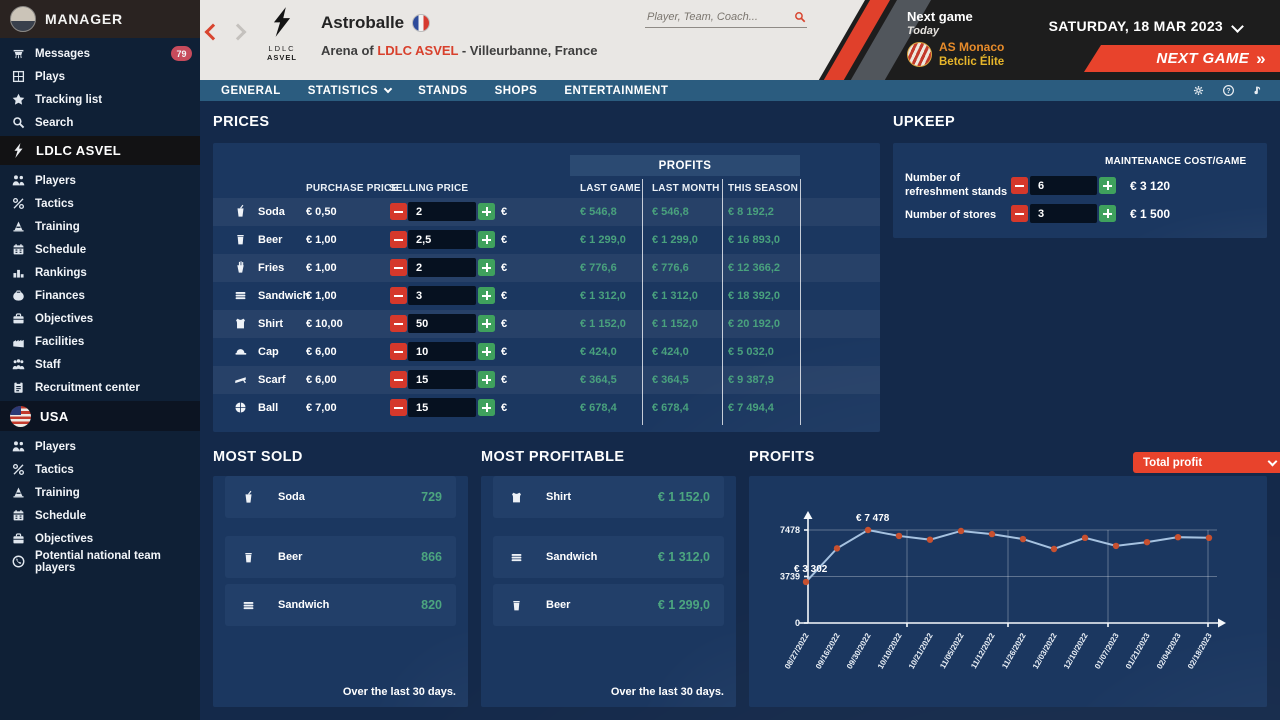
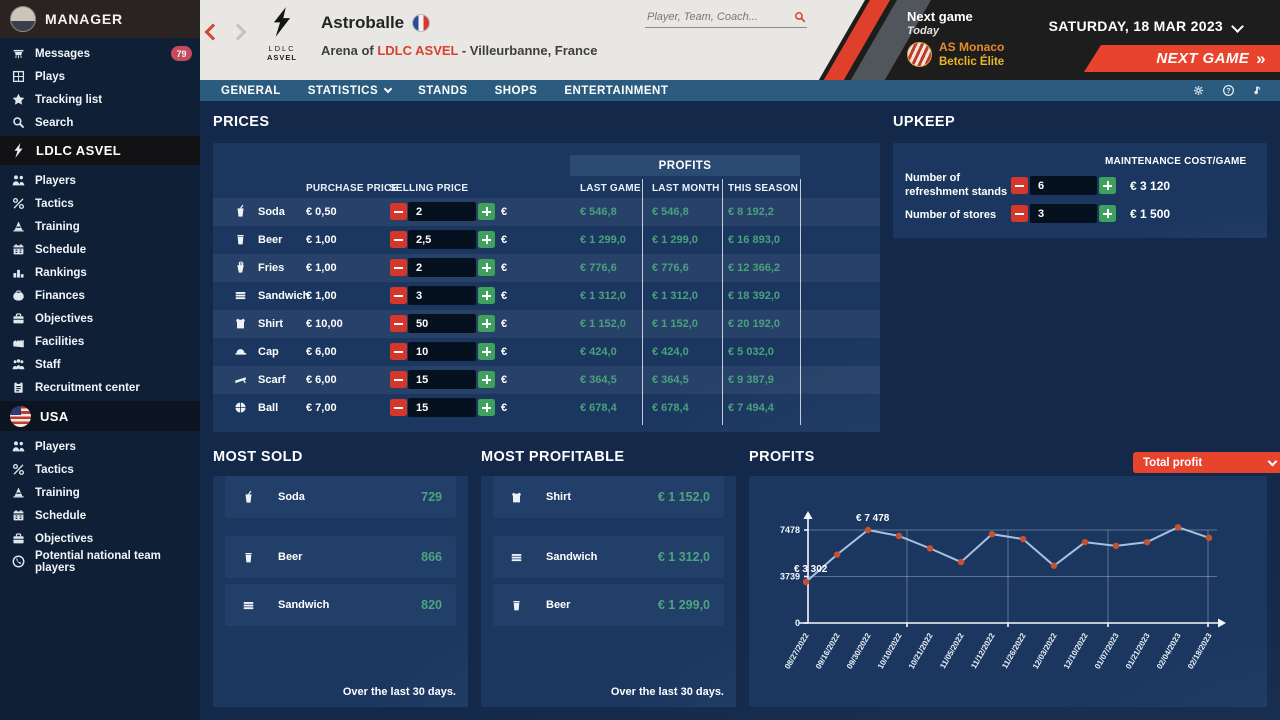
09/16/2022: 6000 -> 5500
10/21/2022: 6700 -> 6000
11/05/2022: 7400 -> 4900
12/03/2022: 6000 -> 4600
12/10/2022: 6800 -> 6500
02/04/2023: 6900 -> 7700
